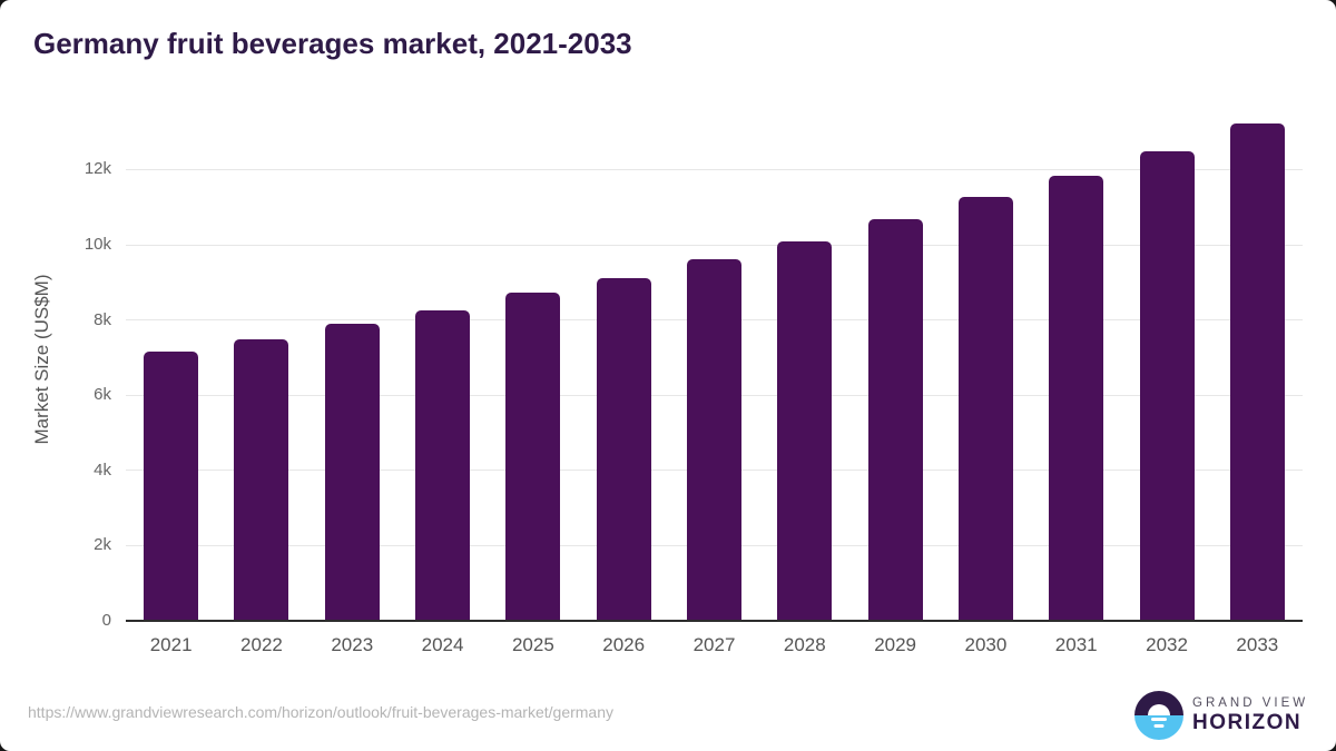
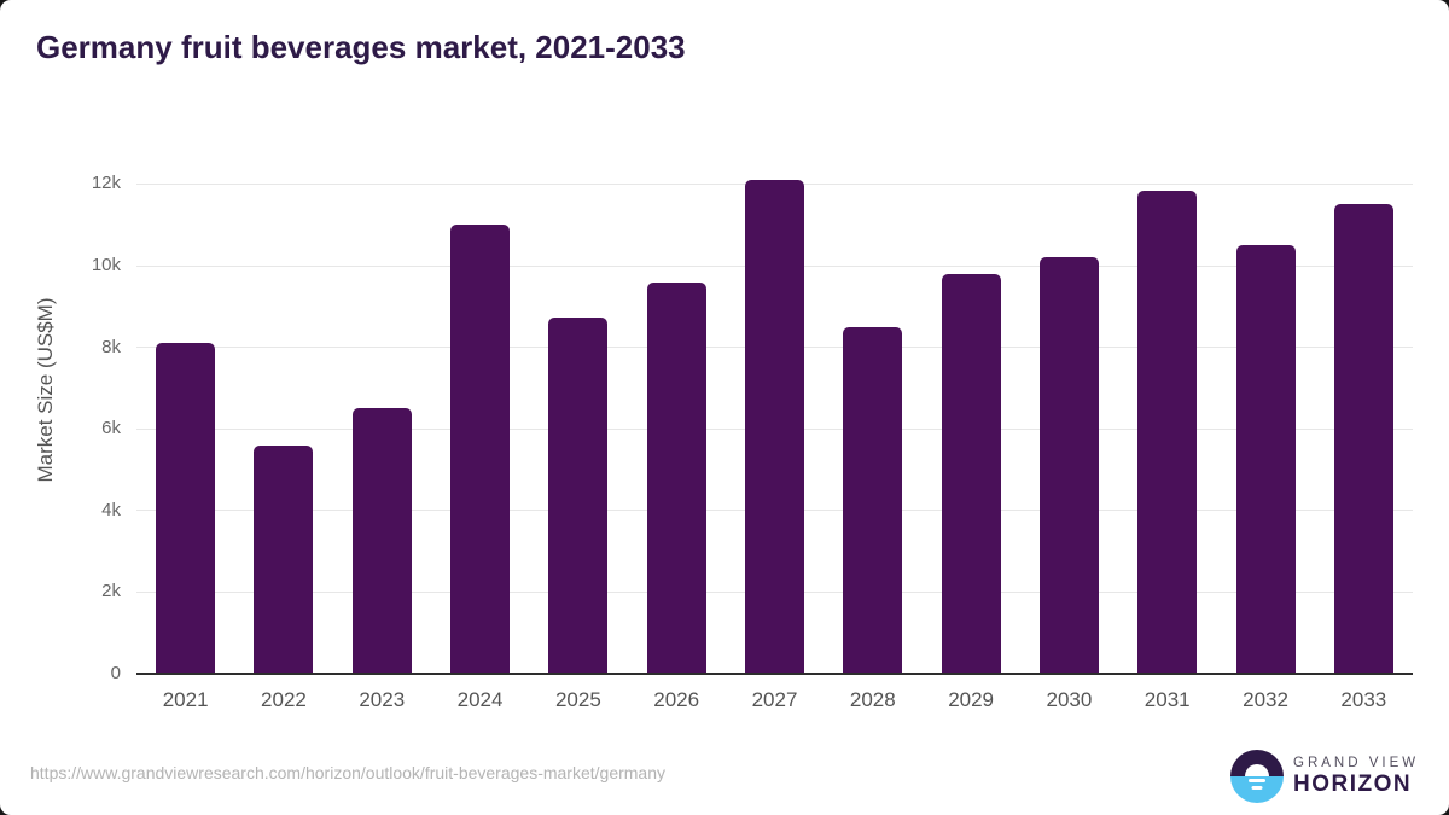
2021: 7.2k -> 8.1k
2022: 7.5k -> 5.6k
2023: 7.9k -> 6.5k
2024: 8.3k -> 11.0k
2026: 9.1k -> 9.6k
2027: 9.6k -> 12.1k
2028: 10.1k -> 8.5k
2029: 10.7k -> 9.8k
2030: 11.3k -> 10.2k
2032: 12.5k -> 10.5k
2033: 13.2k -> 11.5k
